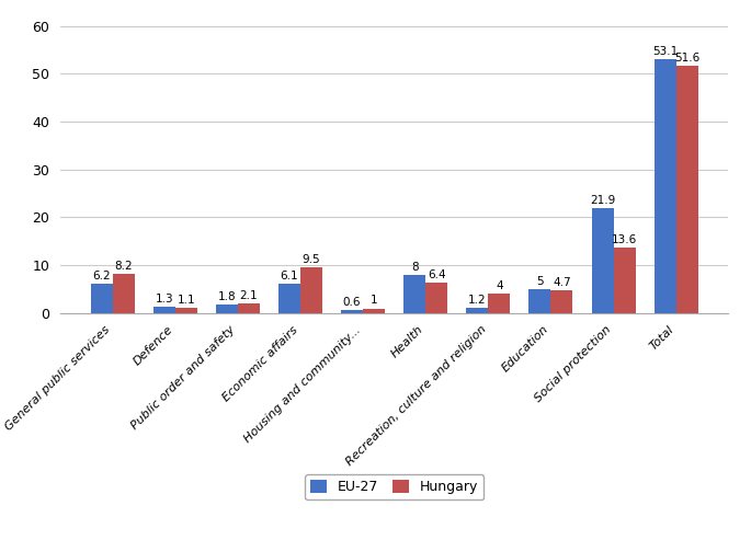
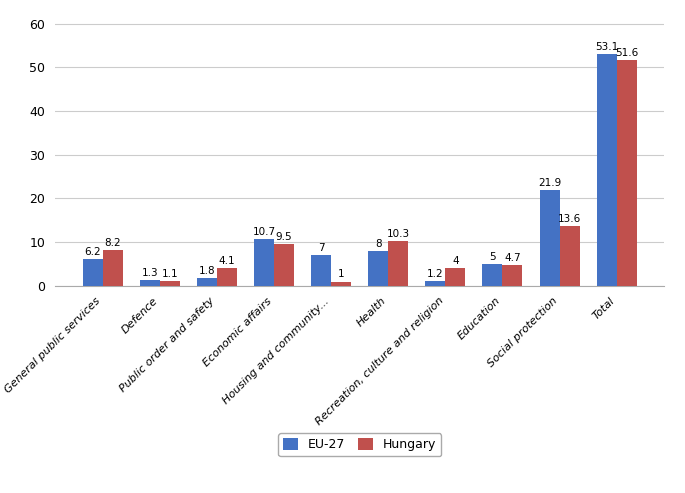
Hungary/Public order and safety: 2.1 -> 4.1
EU-27/Economic affairs: 6.1 -> 10.7
EU-27/Housing and community...: 0.6 -> 7
Hungary/Health: 6.4 -> 10.3
